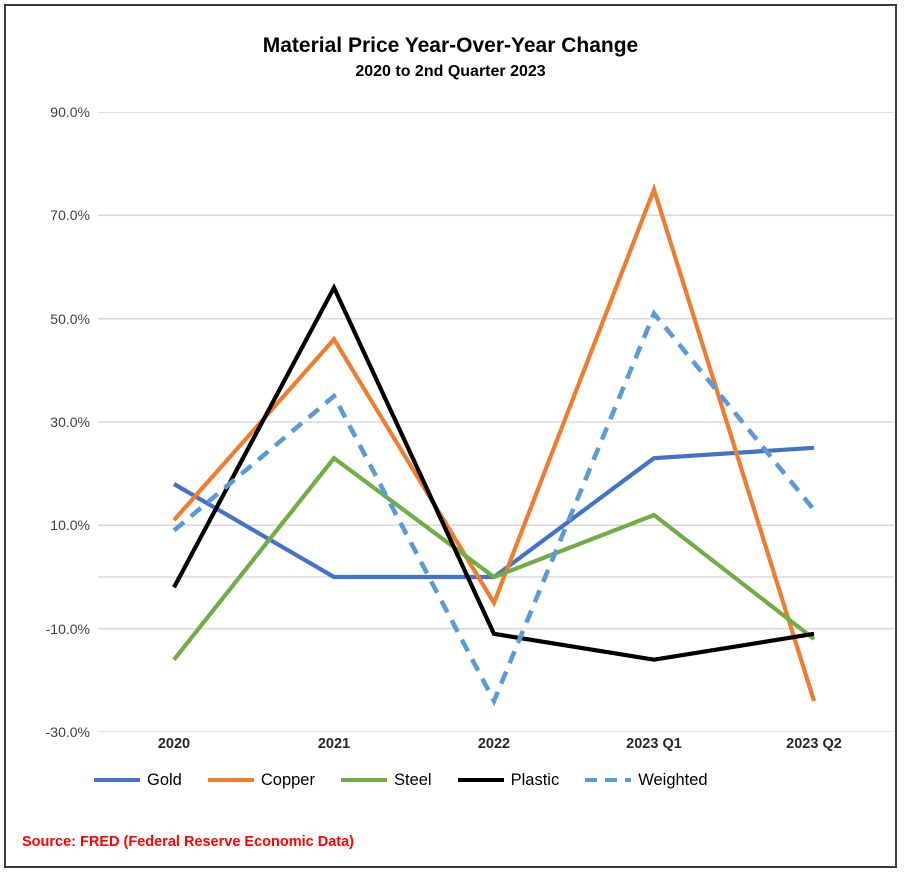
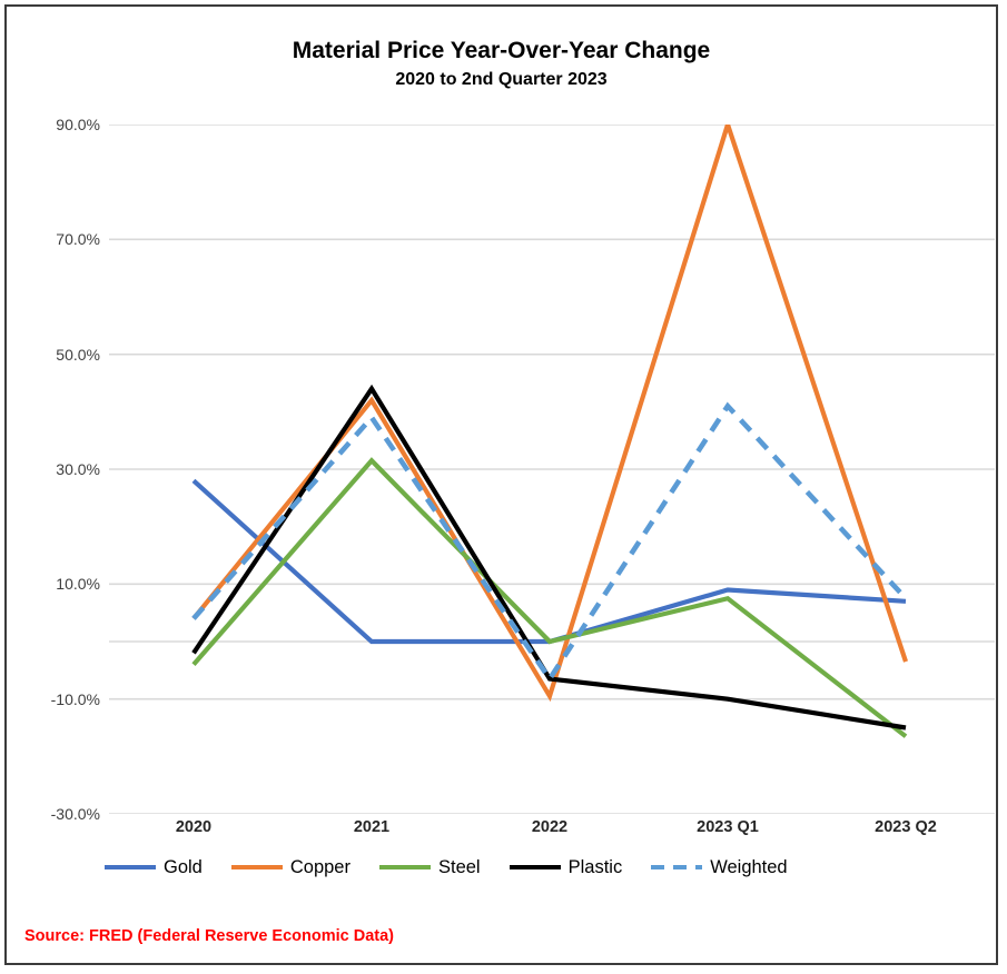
Gold/2020: 18% -> 28%
Copper/2020: 11% -> 4%
Steel/2020: -16% -> -4%
Weighted/2020: 9% -> 4%
Copper/2021: 46% -> 42%
Steel/2021: 23% -> 32%
Plastic/2021: 56% -> 44%
Weighted/2021: 35% -> 39%
Copper/2022: -5% -> -10%
Plastic/2022: -11% -> -6%
Weighted/2022: -24% -> -6%
Gold/2023 Q1: 23% -> 9%
Copper/2023 Q1: 75% -> 90%
Steel/2023 Q1: 12% -> 8%
Plastic/2023 Q1: -16% -> -10%
Weighted/2023 Q1: 51% -> 41%
Gold/2023 Q2: 25% -> 7%
Copper/2023 Q2: -24% -> -4%
Steel/2023 Q2: -12% -> -16%
Plastic/2023 Q2: -11% -> -15%
Weighted/2023 Q2: 13% -> 8%
